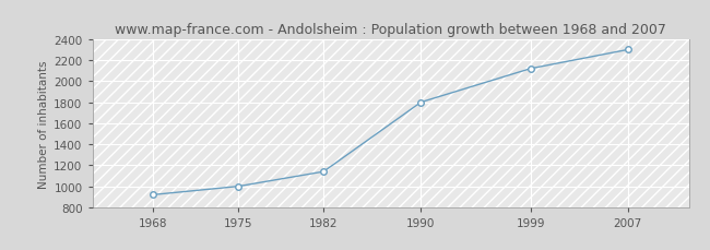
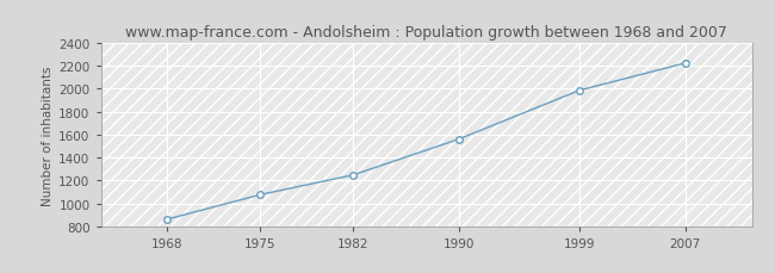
1968: 920 -> 860
1975: 1000 -> 1080
1982: 1140 -> 1250
1990: 1800 -> 1560
1999: 2120 -> 1980
2007: 2300 -> 2220
